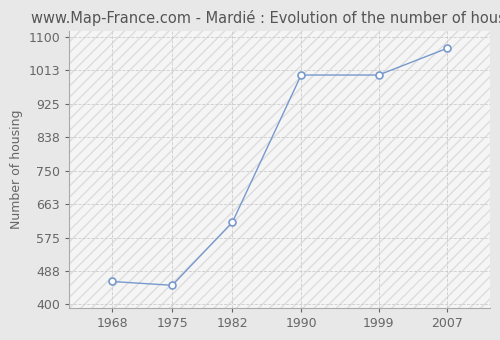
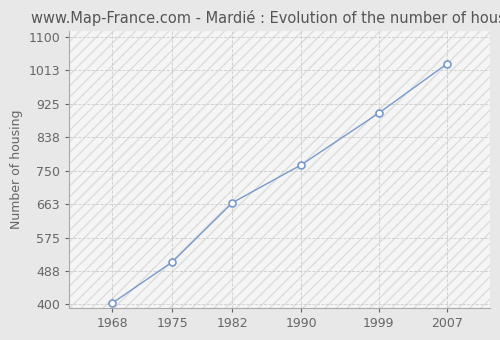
1968: 460 -> 403
1975: 450 -> 511
1982: 615 -> 666
1990: 1000 -> 765
1999: 1000 -> 900
2007: 1070 -> 1030
